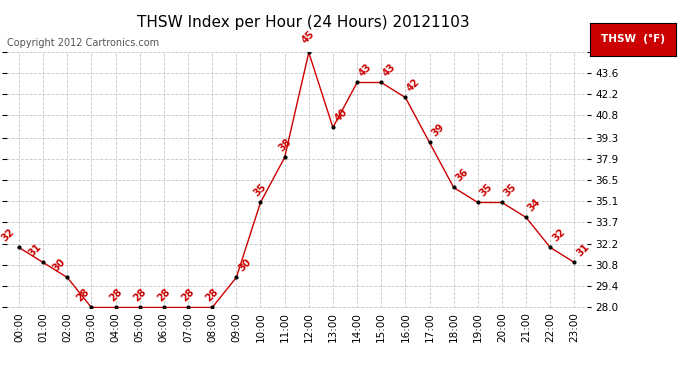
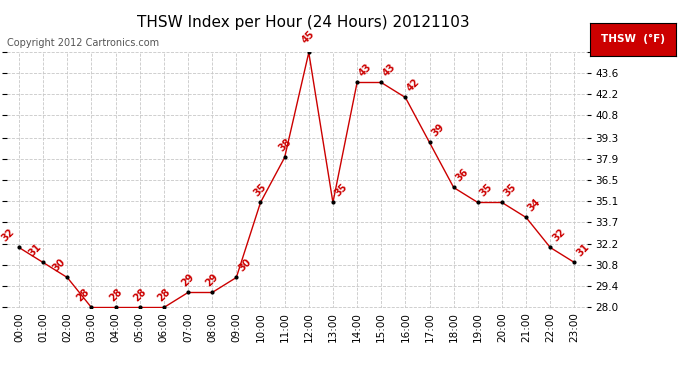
07:00: 28 -> 29
08:00: 28 -> 29
13:00: 40 -> 35
